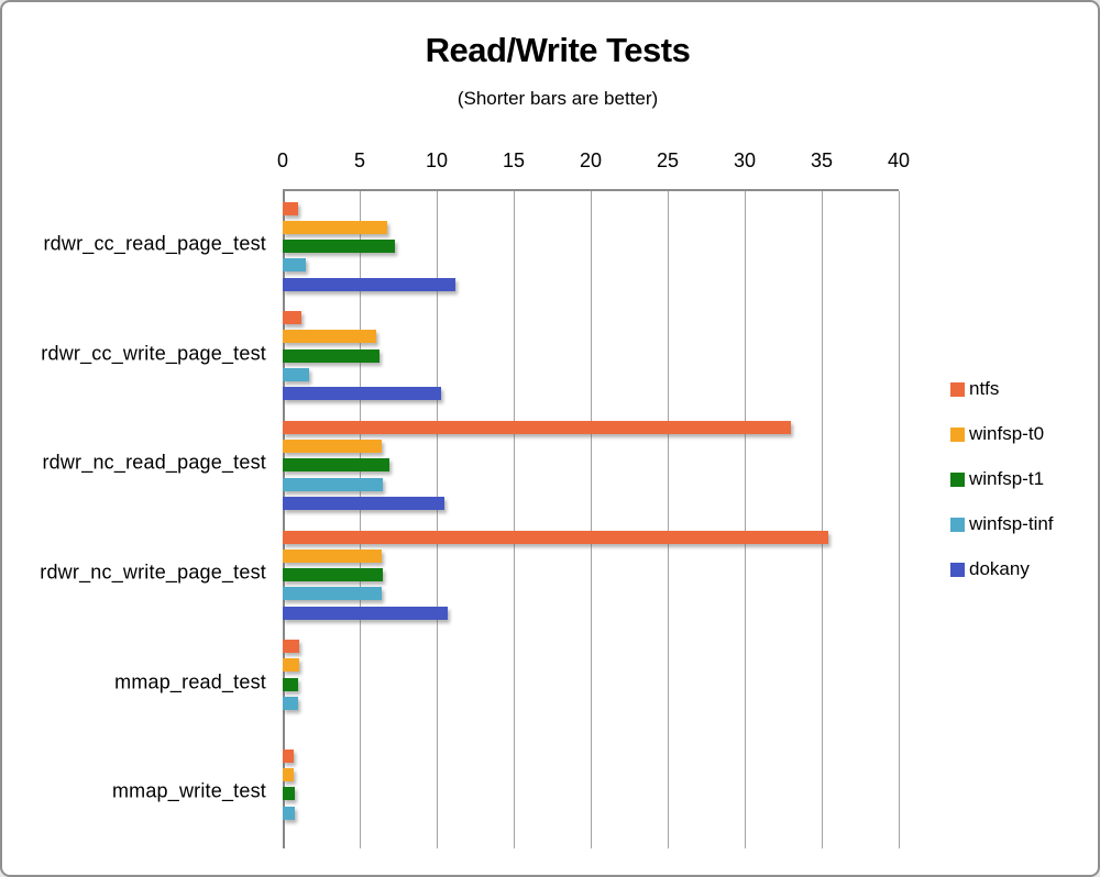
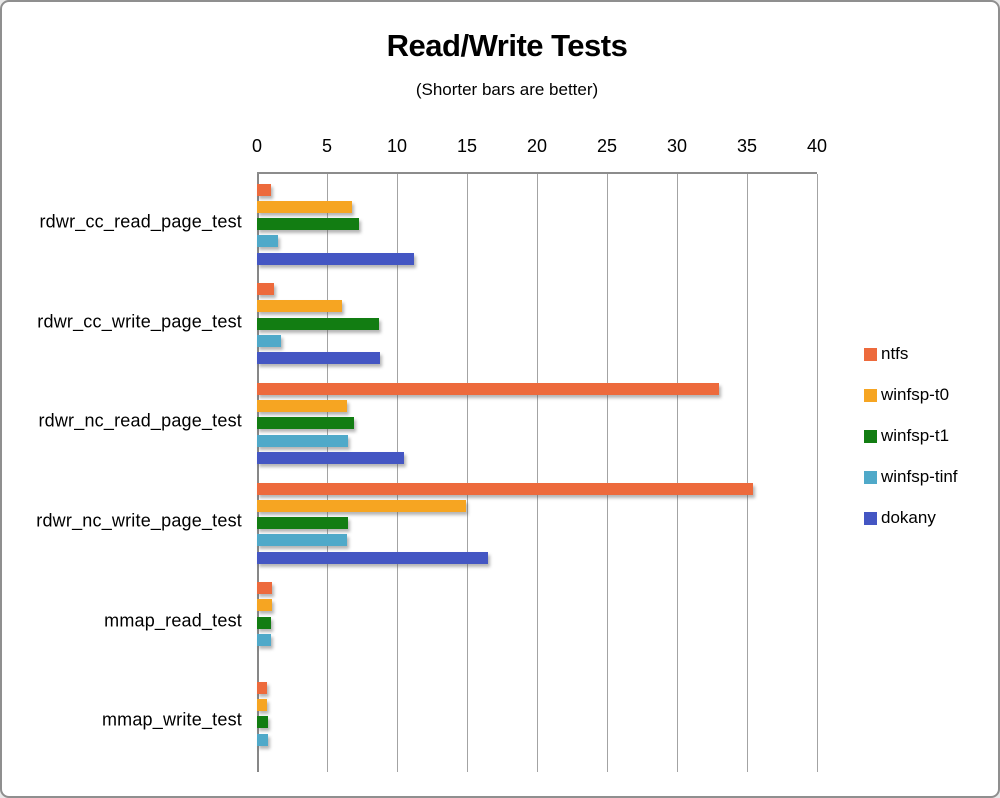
winfsp-t1/rdwr_cc_write_page_test: 6.3 -> 8.7
dokany/rdwr_cc_write_page_test: 10.3 -> 8.8
winfsp-t0/rdwr_nc_write_page_test: 6.4 -> 14.9
dokany/rdwr_nc_write_page_test: 10.7 -> 16.5
